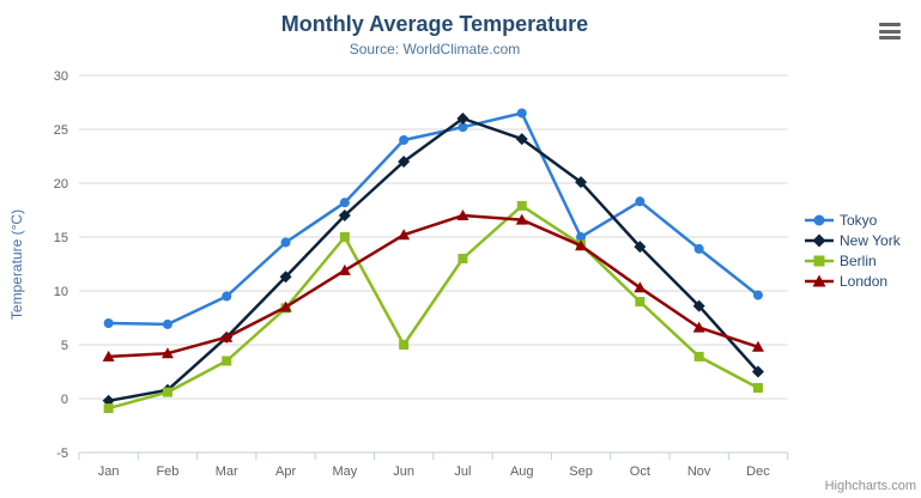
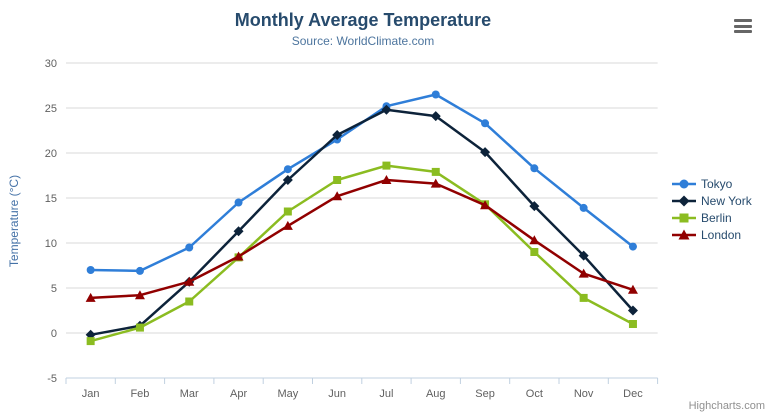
Berlin/May: 15 -> 14
Tokyo/Jun: 24 -> 22
Berlin/Jun: 5 -> 17
New York/Jul: 26 -> 25
Berlin/Jul: 13 -> 19
Tokyo/Sep: 15 -> 23
